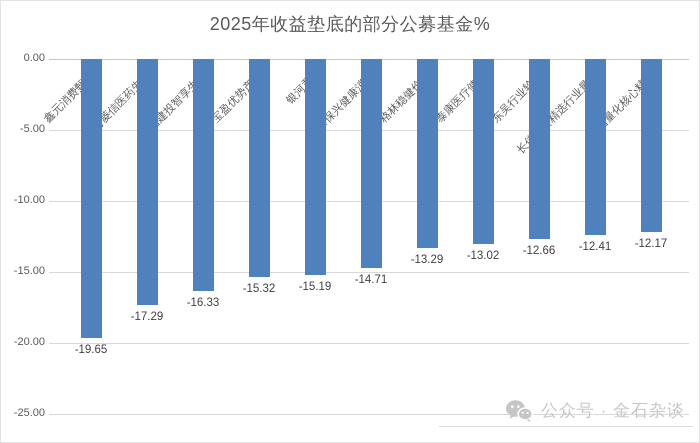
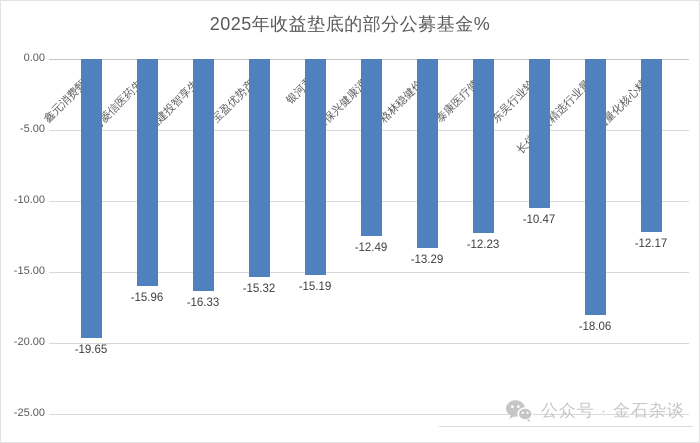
申万菱信医药先锋A: -17.29 -> -15.96
华泰保兴健康消费A: -14.71 -> -12.49
泰康医疗健康A: -13.02 -> -12.23
东吴行业轮动A: -12.66 -> -10.47
长信消费精选行业量化A: -12.41 -> -18.06
